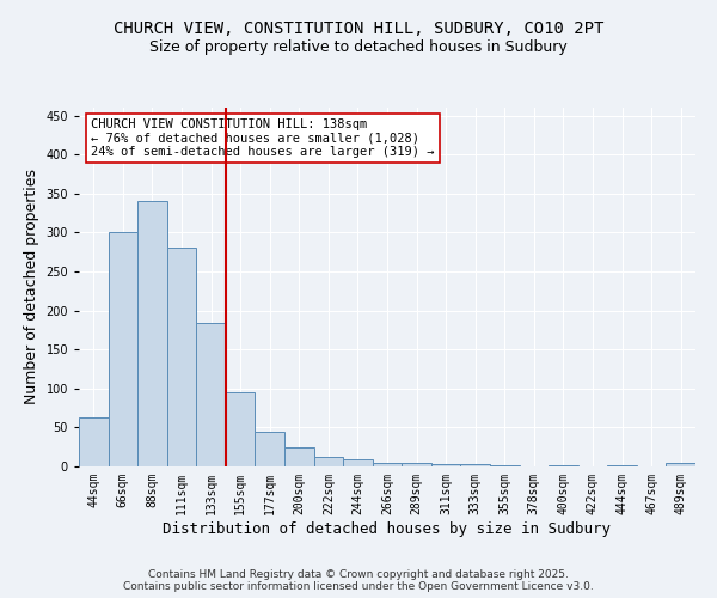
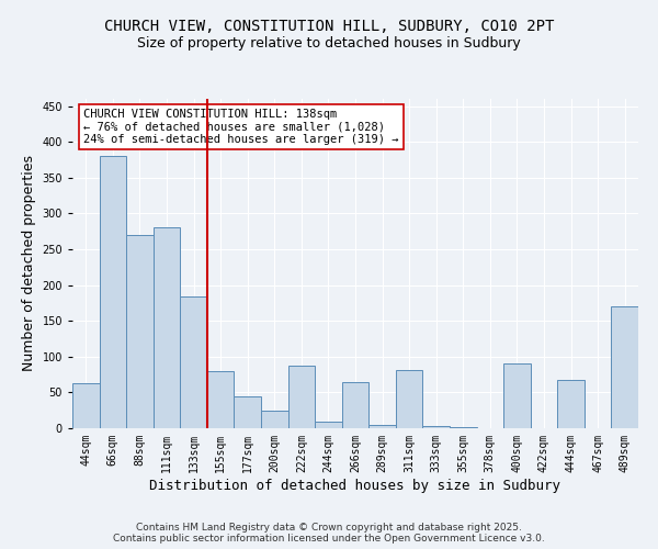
66sqm: 301 -> 380
88sqm: 340 -> 270
155sqm: 95 -> 80
222sqm: 13 -> 88
266sqm: 5 -> 64
311sqm: 3 -> 82
400sqm: 1 -> 90
444sqm: 1 -> 68
489sqm: 4 -> 170
